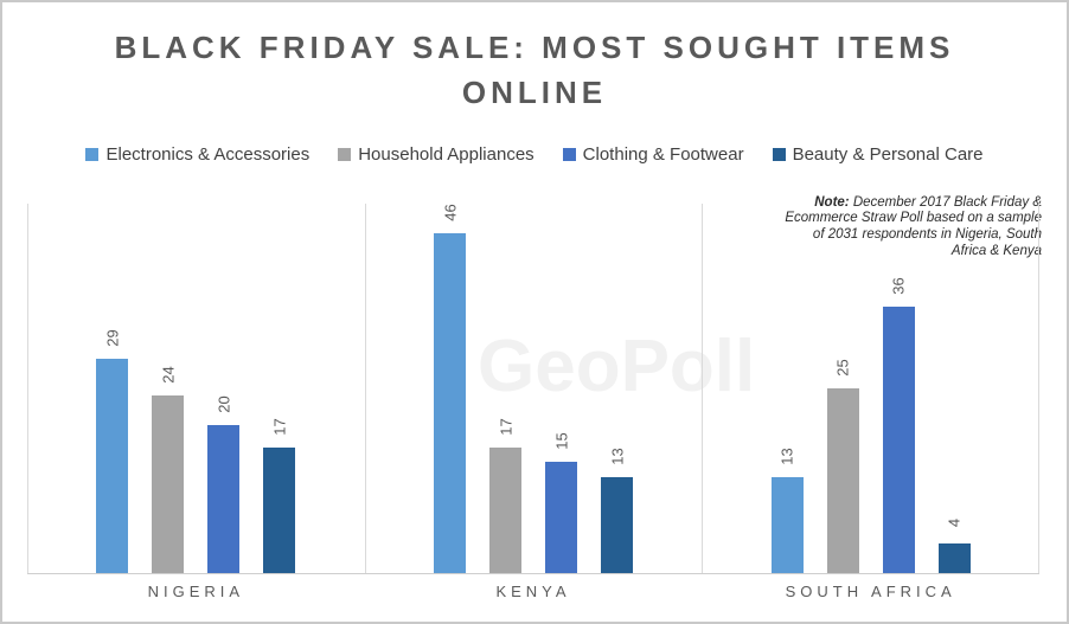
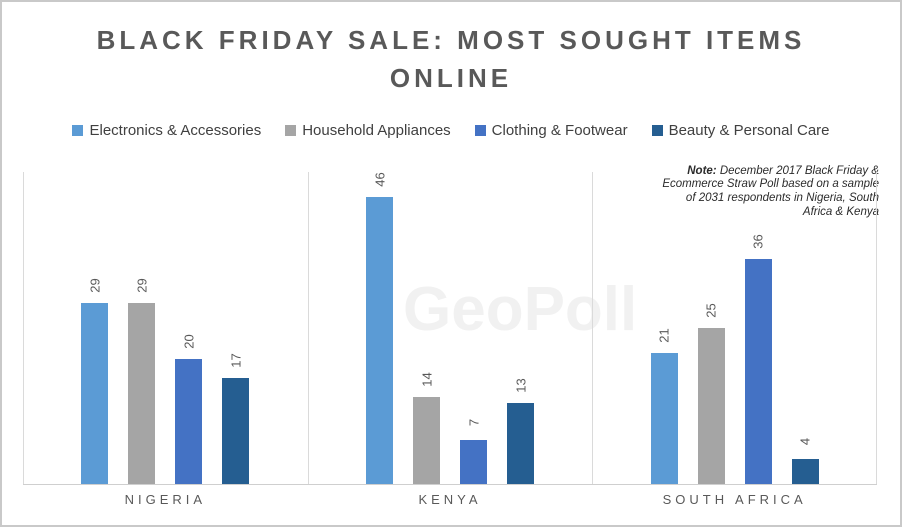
Household Appliances/NIGERIA: 24 -> 29
Household Appliances/KENYA: 17 -> 14
Clothing & Footwear/KENYA: 15 -> 7
Electronics & Accessories/SOUTH AFRICA: 13 -> 21
